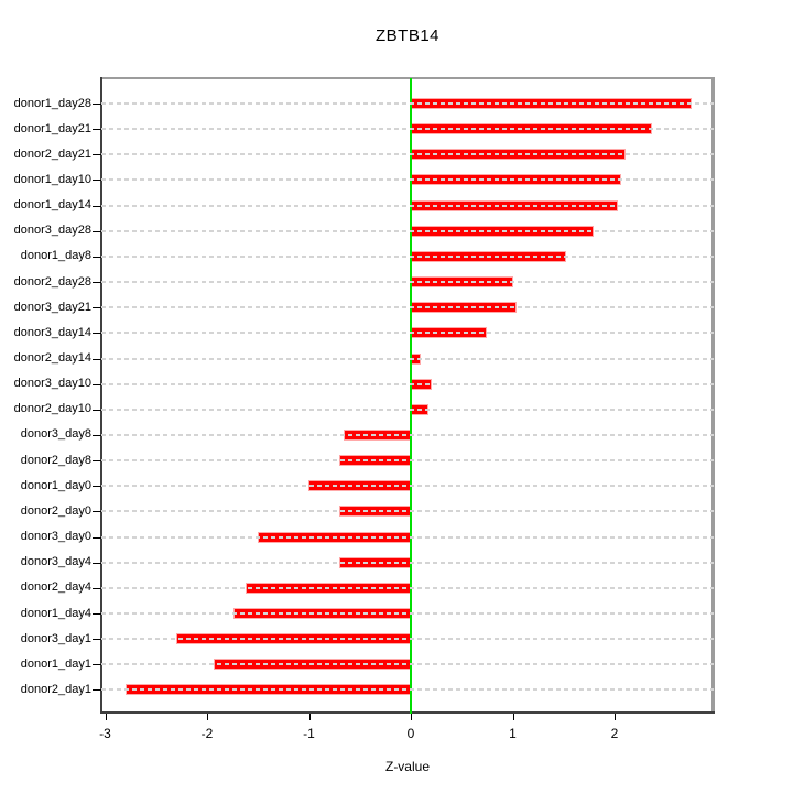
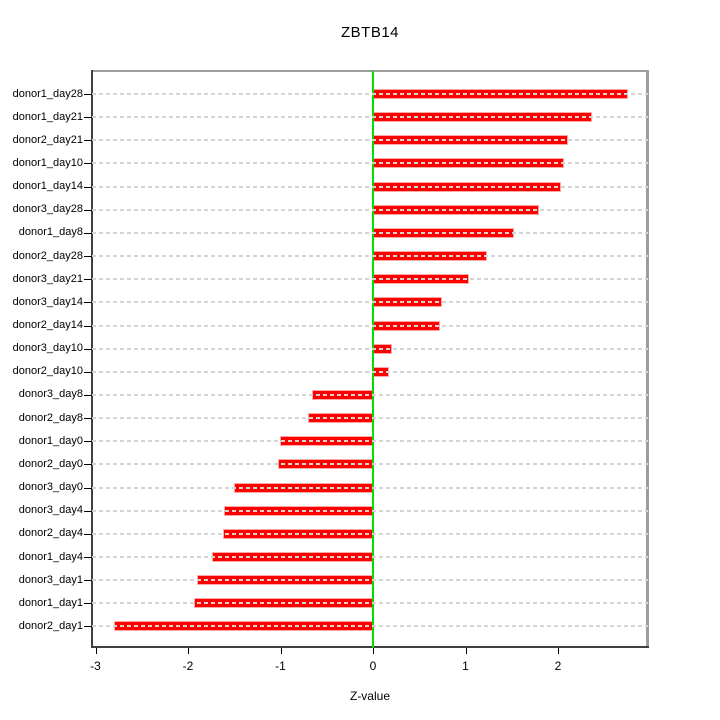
donor2_day28: 1.0 -> 1.2
donor2_day14: 0.1 -> 0.7
donor2_day0: -0.7 -> -1.0
donor3_day4: -0.7 -> -1.6
donor3_day1: -2.3 -> -1.9
